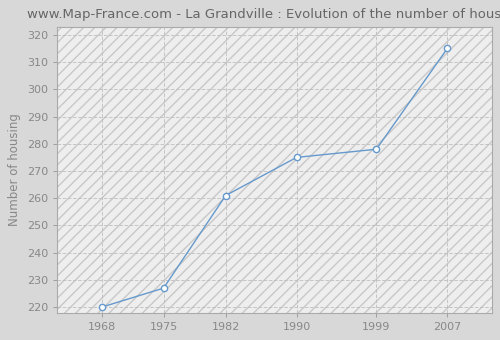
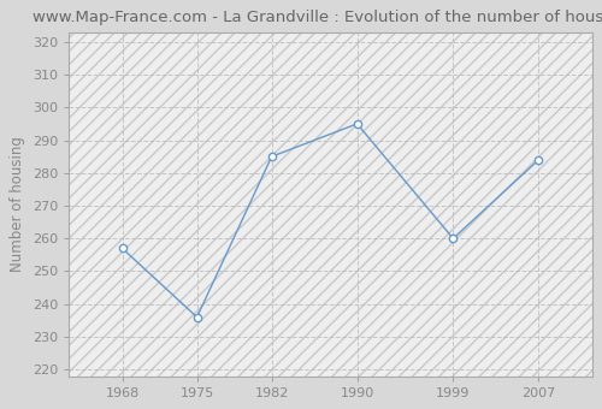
1968: 220 -> 257
1975: 227 -> 236
1982: 261 -> 285
1990: 275 -> 295
1999: 278 -> 260
2007: 315 -> 284
